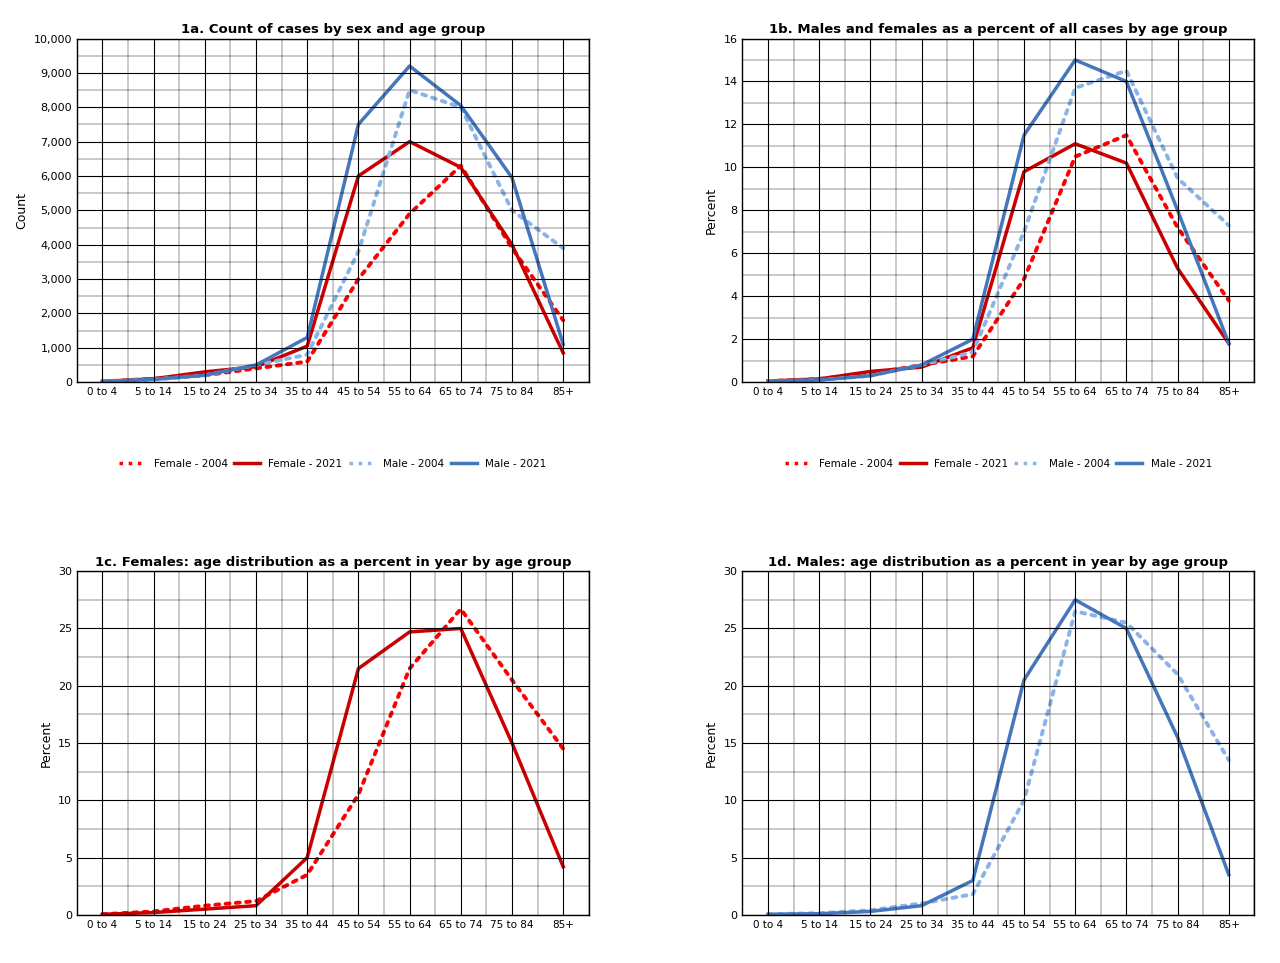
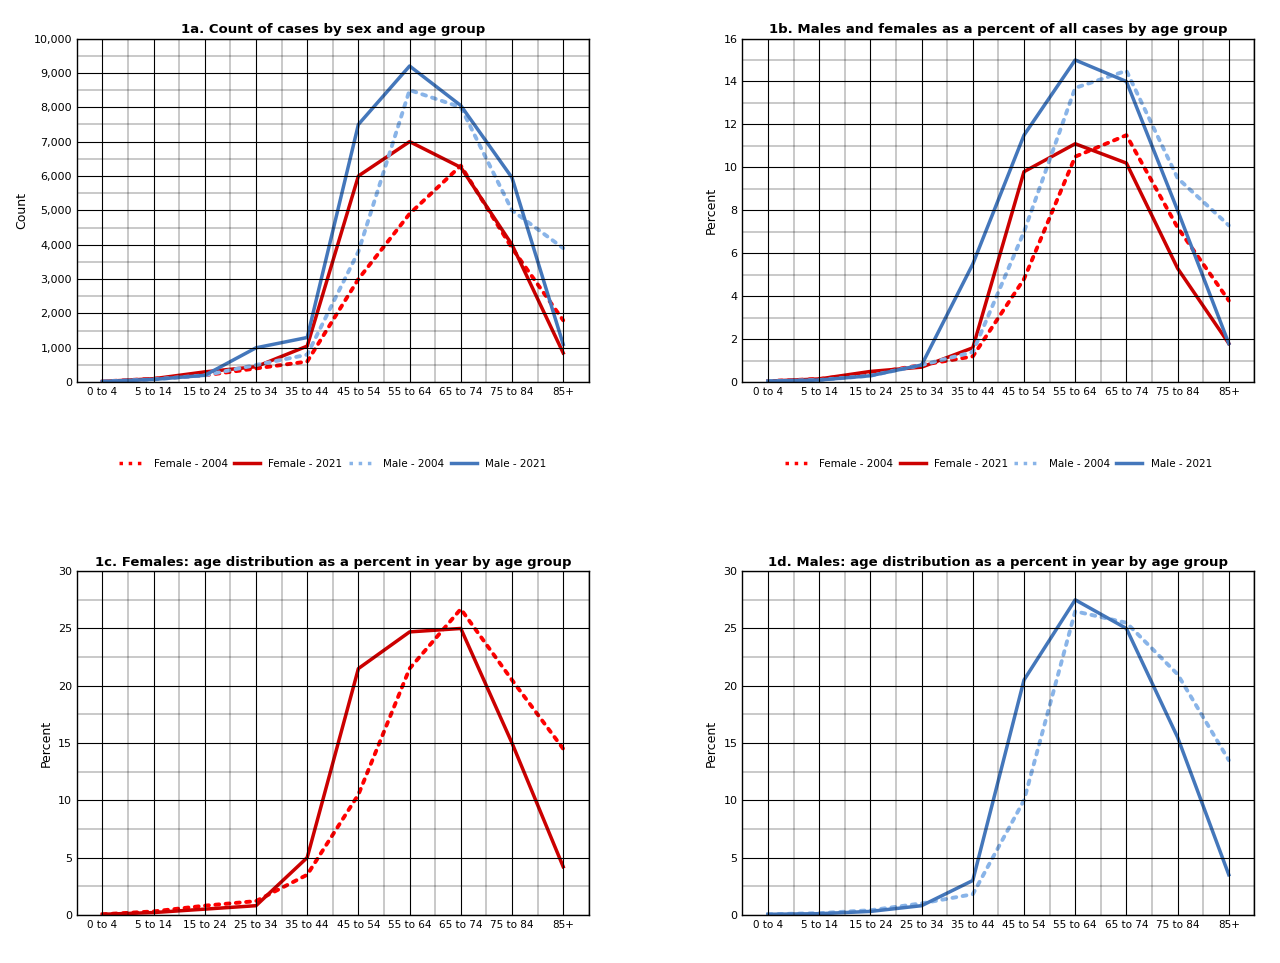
1a. Count of cases by sex and age group/Male - 2021/25 to 34: 500 -> 1,000
1b. Males and females as a percent of all cases by age group/Male - 2021/35 to 44: 2.00 -> 5.50
